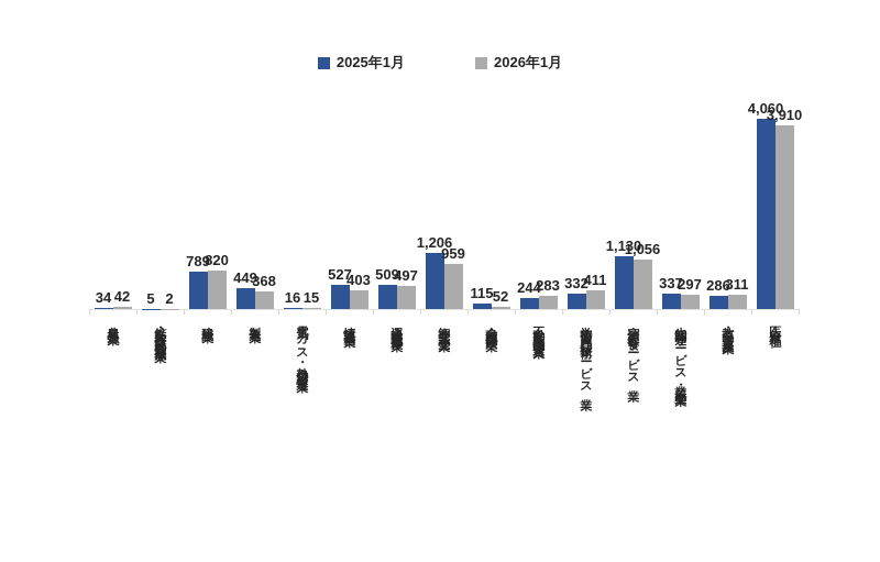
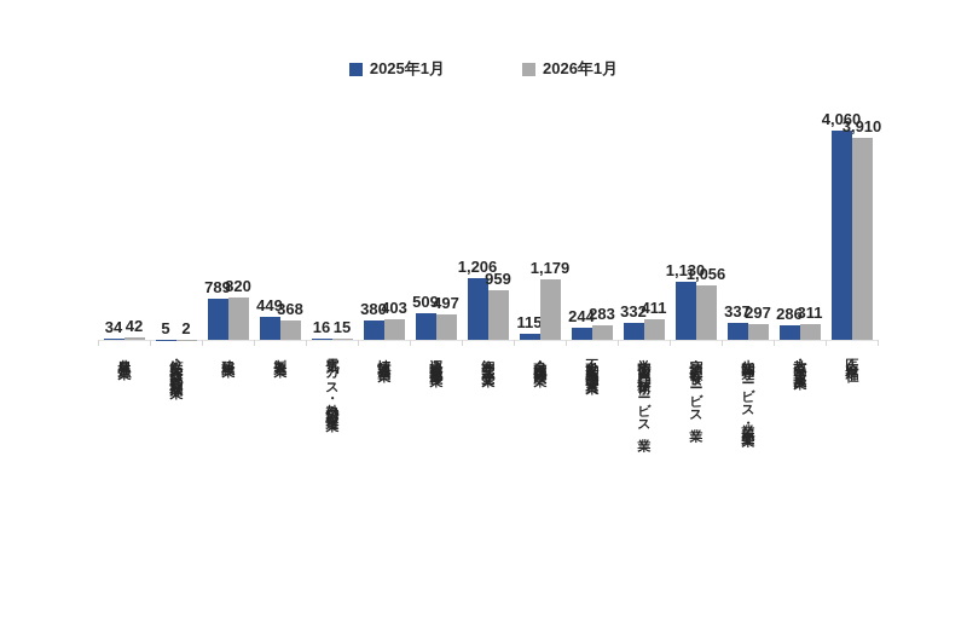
2025年1月/情報通信業: 527 -> 380
2026年1月/金融業・保険業: 52 -> 1,179
